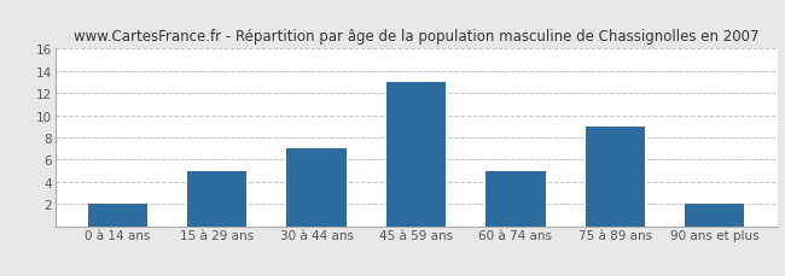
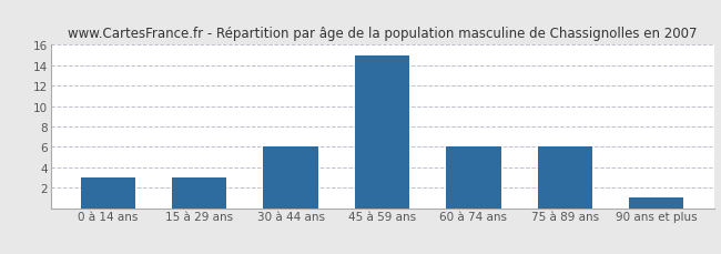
0 à 14 ans: 2 -> 3
15 à 29 ans: 5 -> 3
30 à 44 ans: 7 -> 6
45 à 59 ans: 13 -> 15
60 à 74 ans: 5 -> 6
75 à 89 ans: 9 -> 6
90 ans et plus: 2 -> 1
